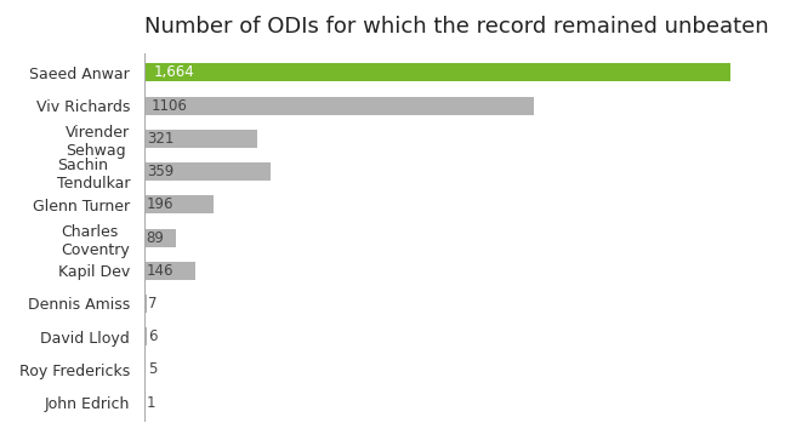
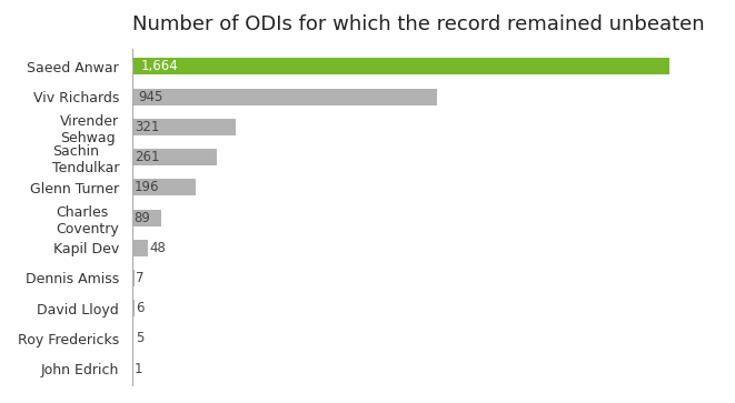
Viv Richards: 1106 -> 945
Sachin Tendulkar: 359 -> 261
Kapil Dev: 146 -> 48
